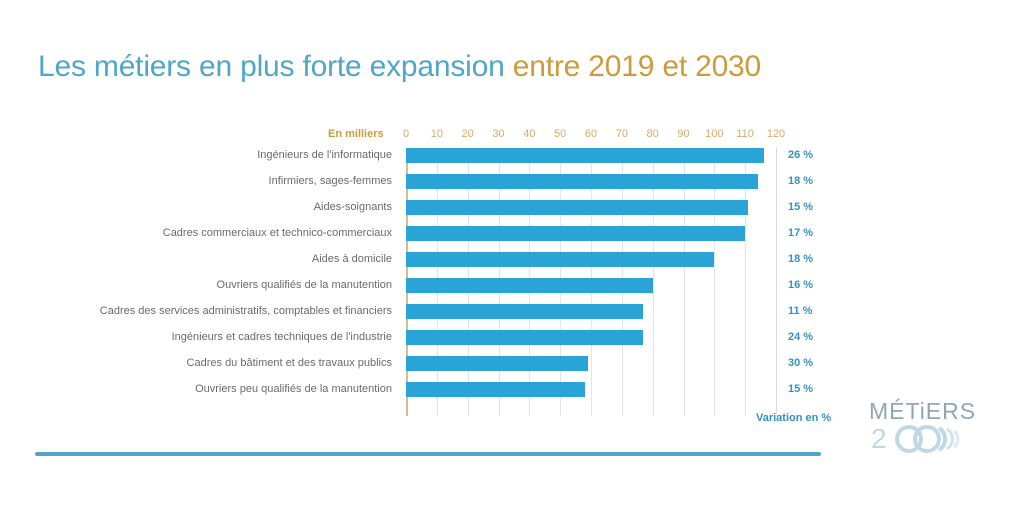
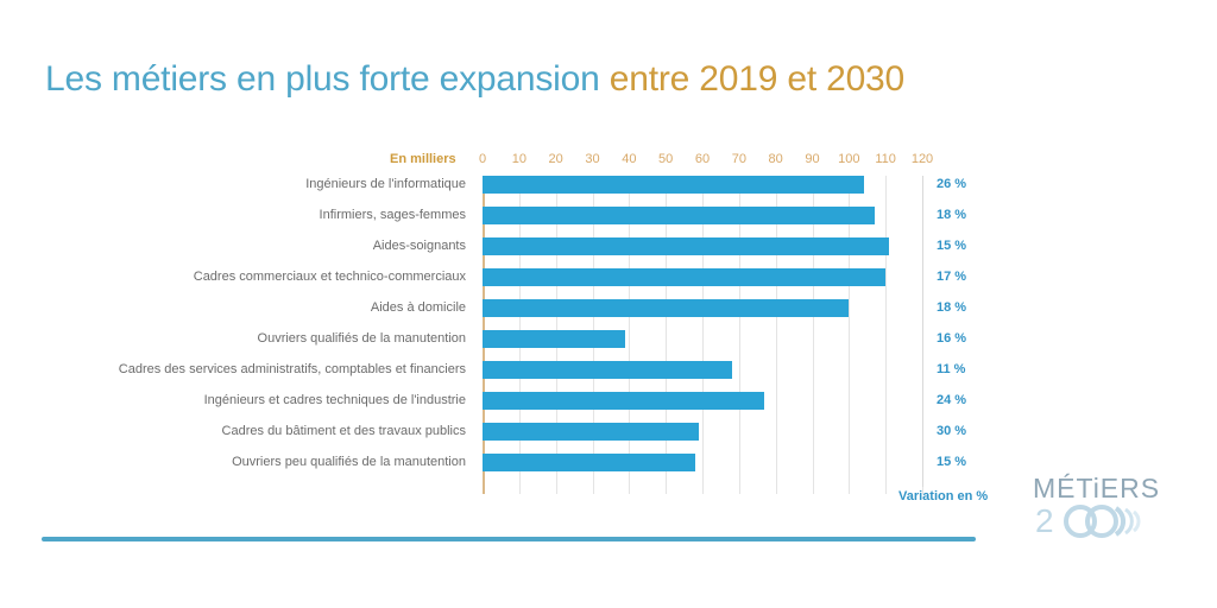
Ingénieurs de l'informatique: 116 -> 104
Infirmiers, sages-femmes: 114 -> 107
Ouvriers qualifiés de la manutention: 80 -> 39
Cadres des services administratifs, comptables et financiers: 77 -> 68
